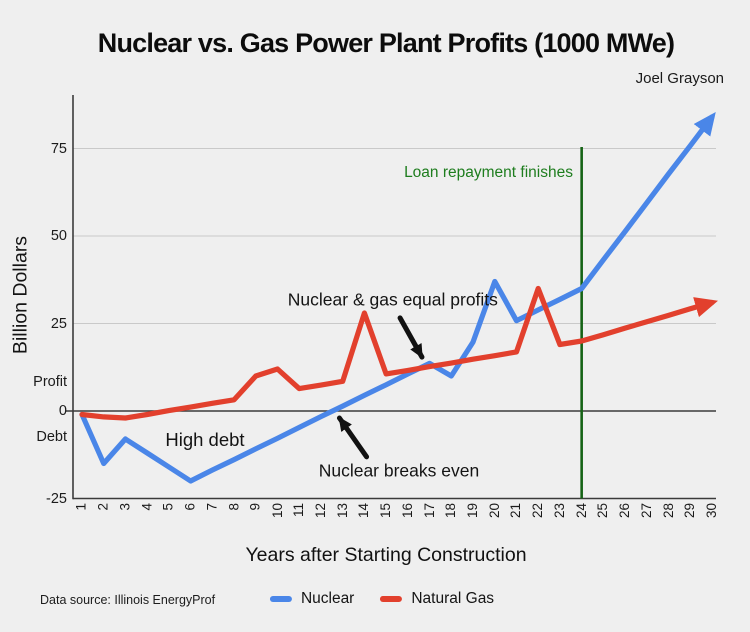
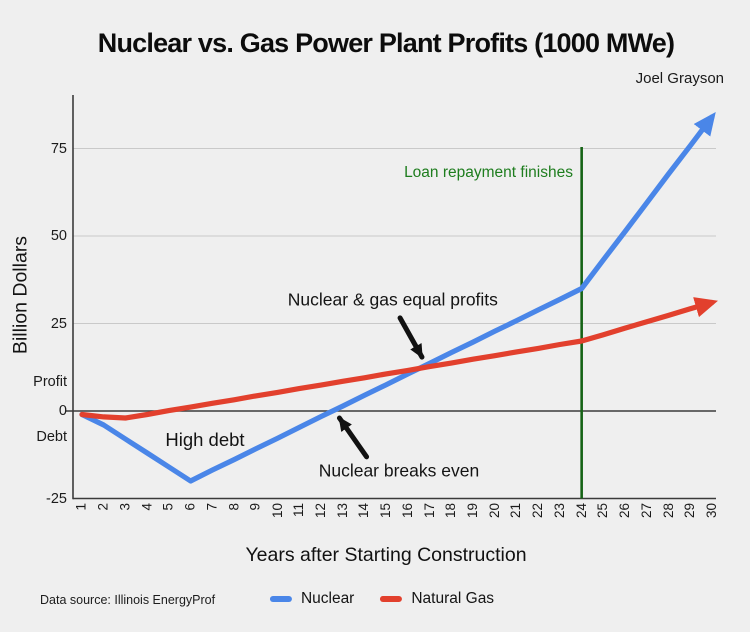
Nuclear/2: -15 -> -4
Natural Gas/9: 10 -> 4
Natural Gas/10: 12 -> 5
Natural Gas/14: 28 -> 10
Nuclear/18: 10 -> 17
Nuclear/20: 37 -> 23
Natural Gas/22: 35 -> 18
